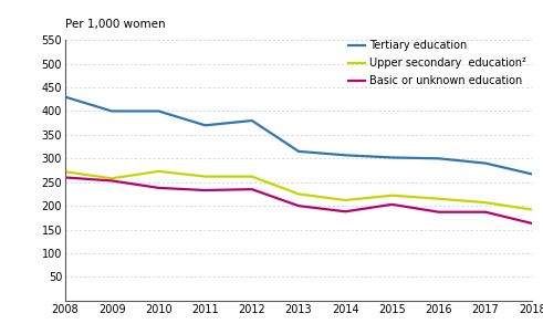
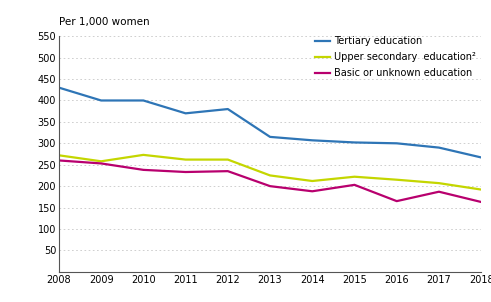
Basic or unknown education/2016: 187 -> 165
